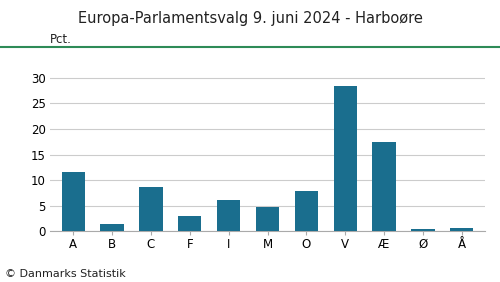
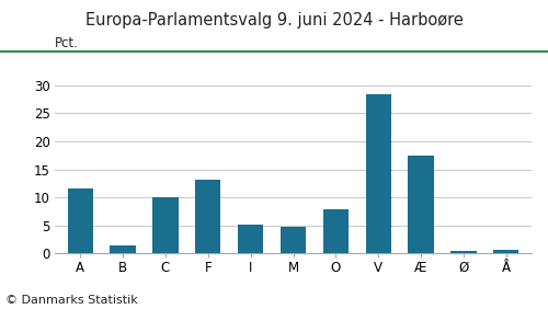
C: 8.6 -> 10.0
F: 3.0 -> 13.2
I: 6.2 -> 5.2
